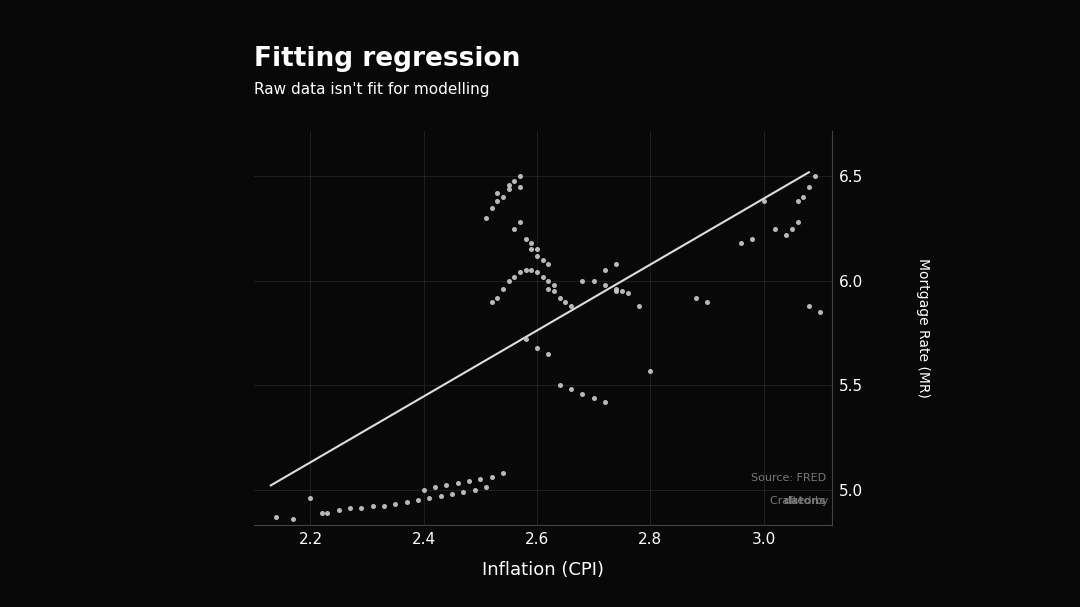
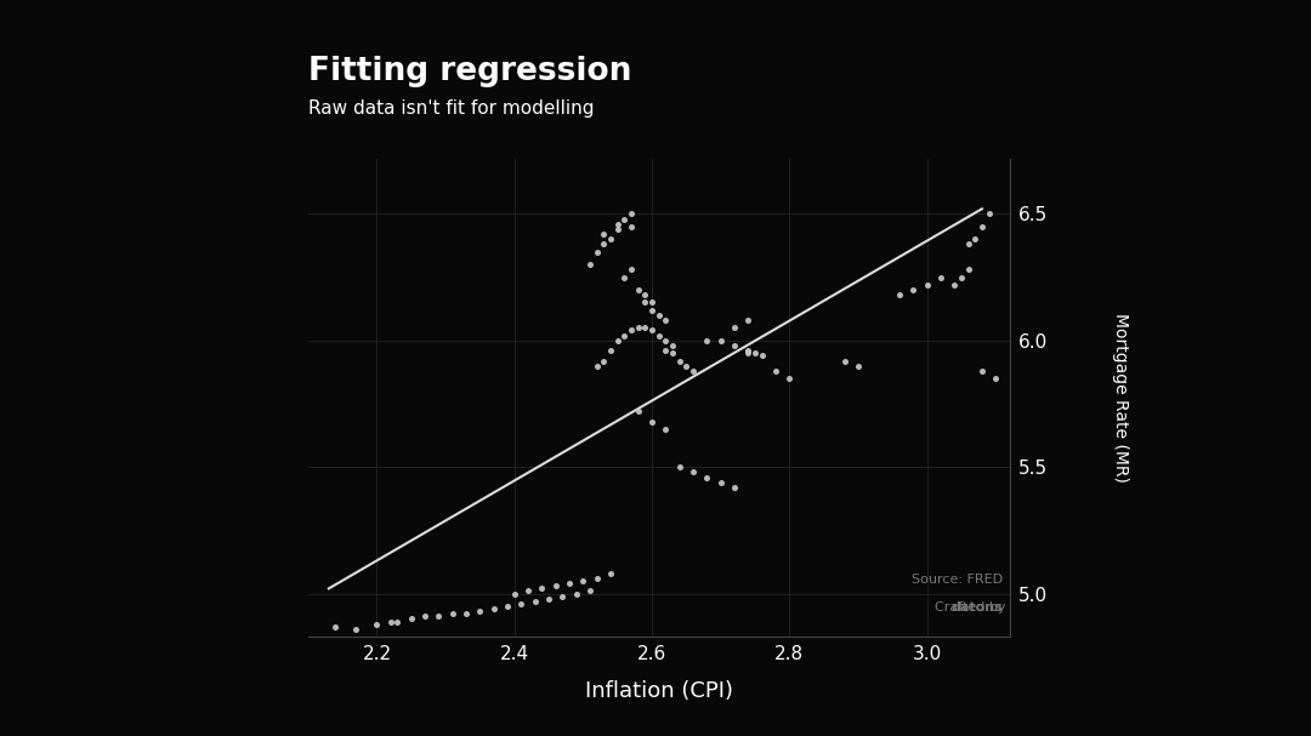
2.2: 4.96 -> 4.88
2.8: 5.57 -> 5.85
3.0: 6.38 -> 6.22
